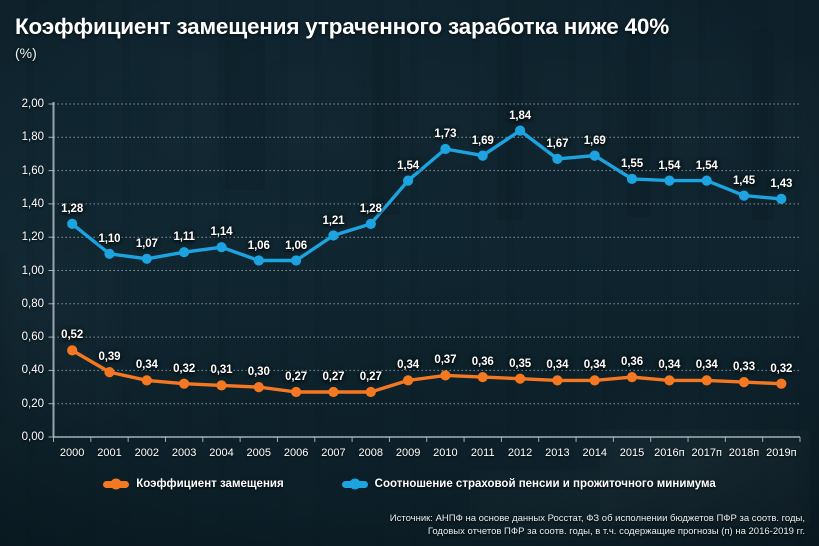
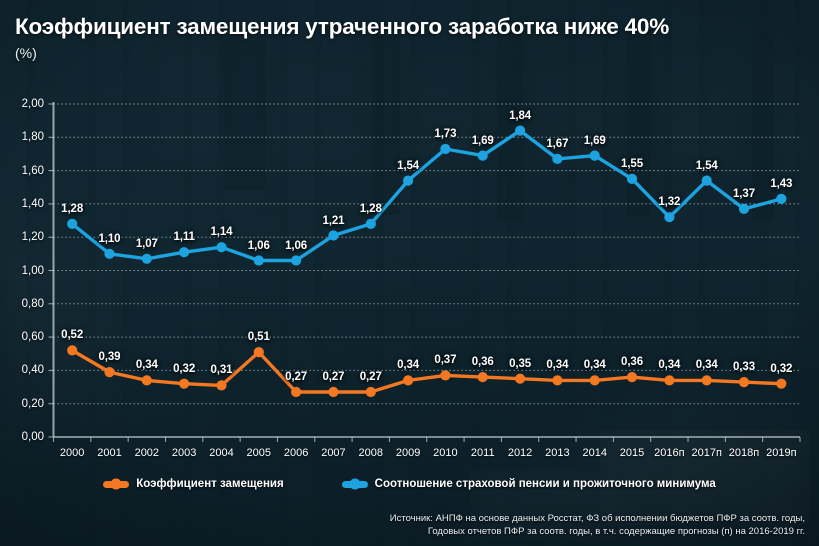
Коэффициент замещения/2005: 0,30 -> 0,51
Соотношение страховой пенсии и прожиточного минимума/2016п: 1,54 -> 1,32
Соотношение страховой пенсии и прожиточного минимума/2018п: 1,45 -> 1,37
